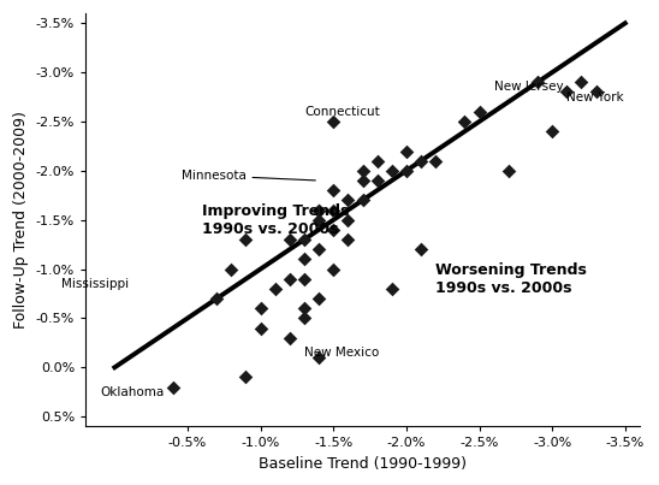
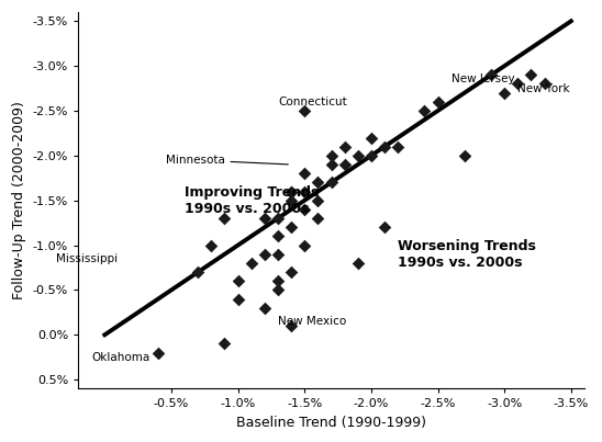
-3.0%: -2.4% -> -2.7%
